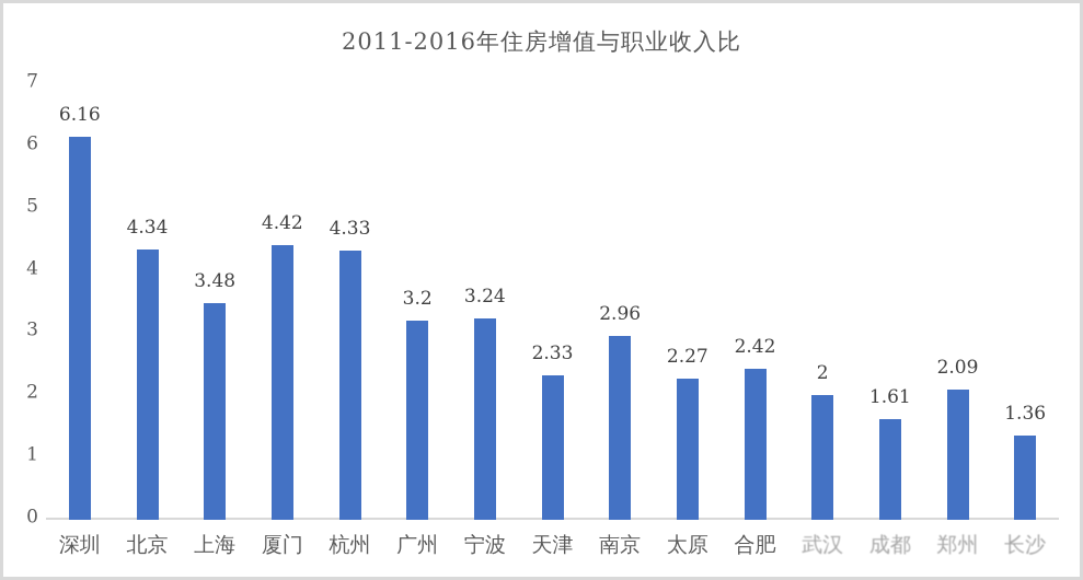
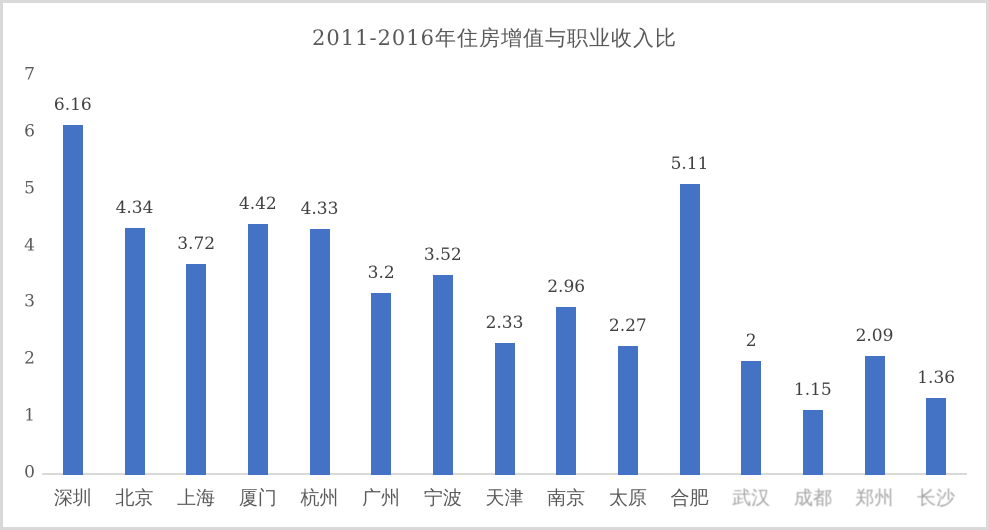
上海: 3.48 -> 3.72
宁波: 3.24 -> 3.52
合肥: 2.42 -> 5.11
成都: 1.61 -> 1.15
